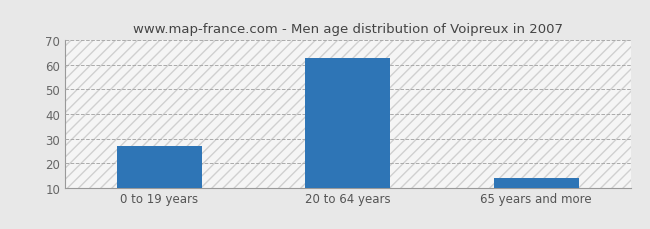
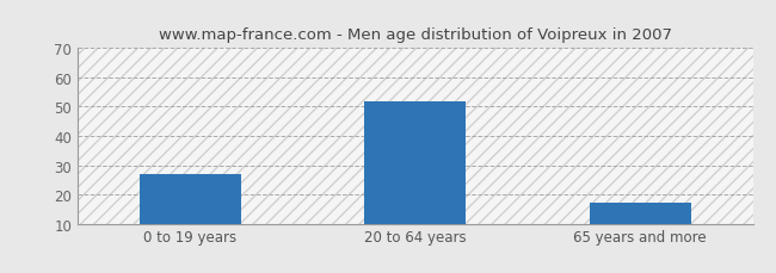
20 to 64 years: 63 -> 52
65 years and more: 14 -> 17
